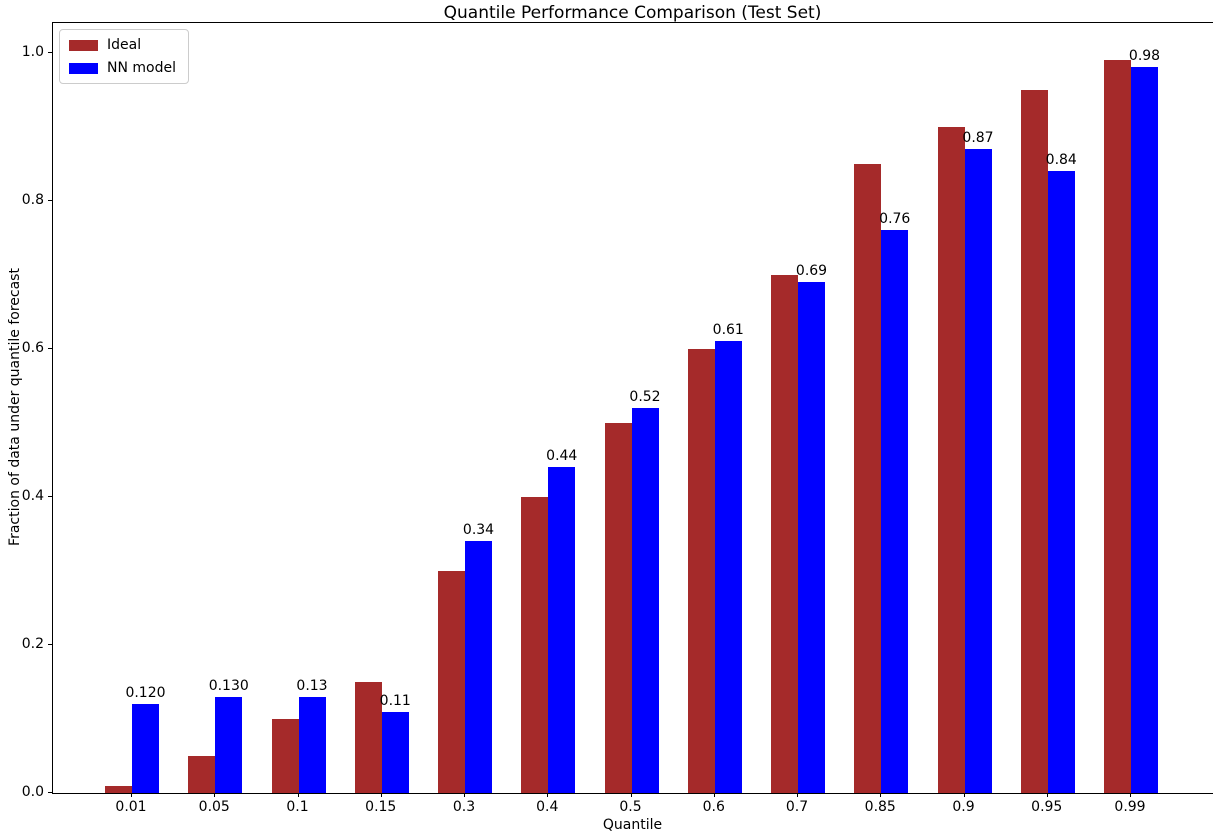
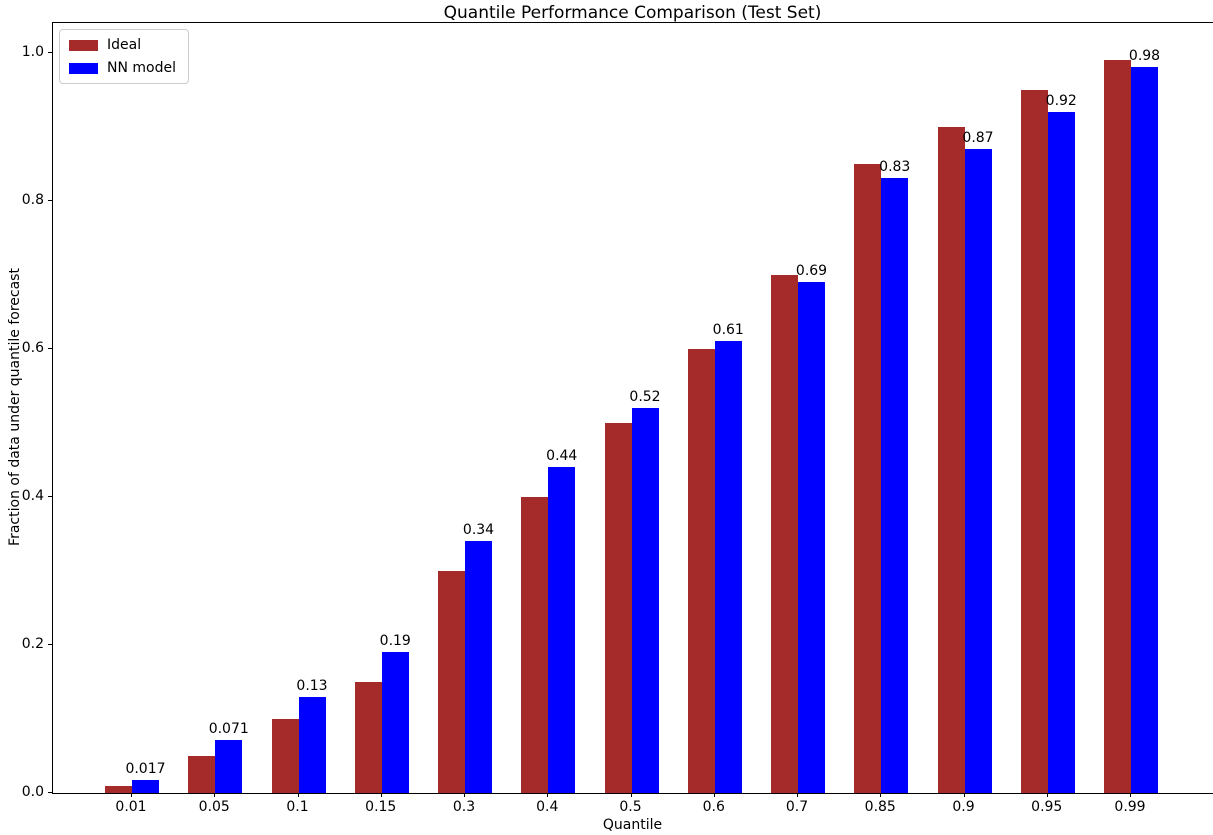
NN model/0.01: 0.120 -> 0.017
NN model/0.05: 0.130 -> 0.071
NN model/0.15: 0.11 -> 0.19
NN model/0.85: 0.76 -> 0.83
NN model/0.95: 0.84 -> 0.92
